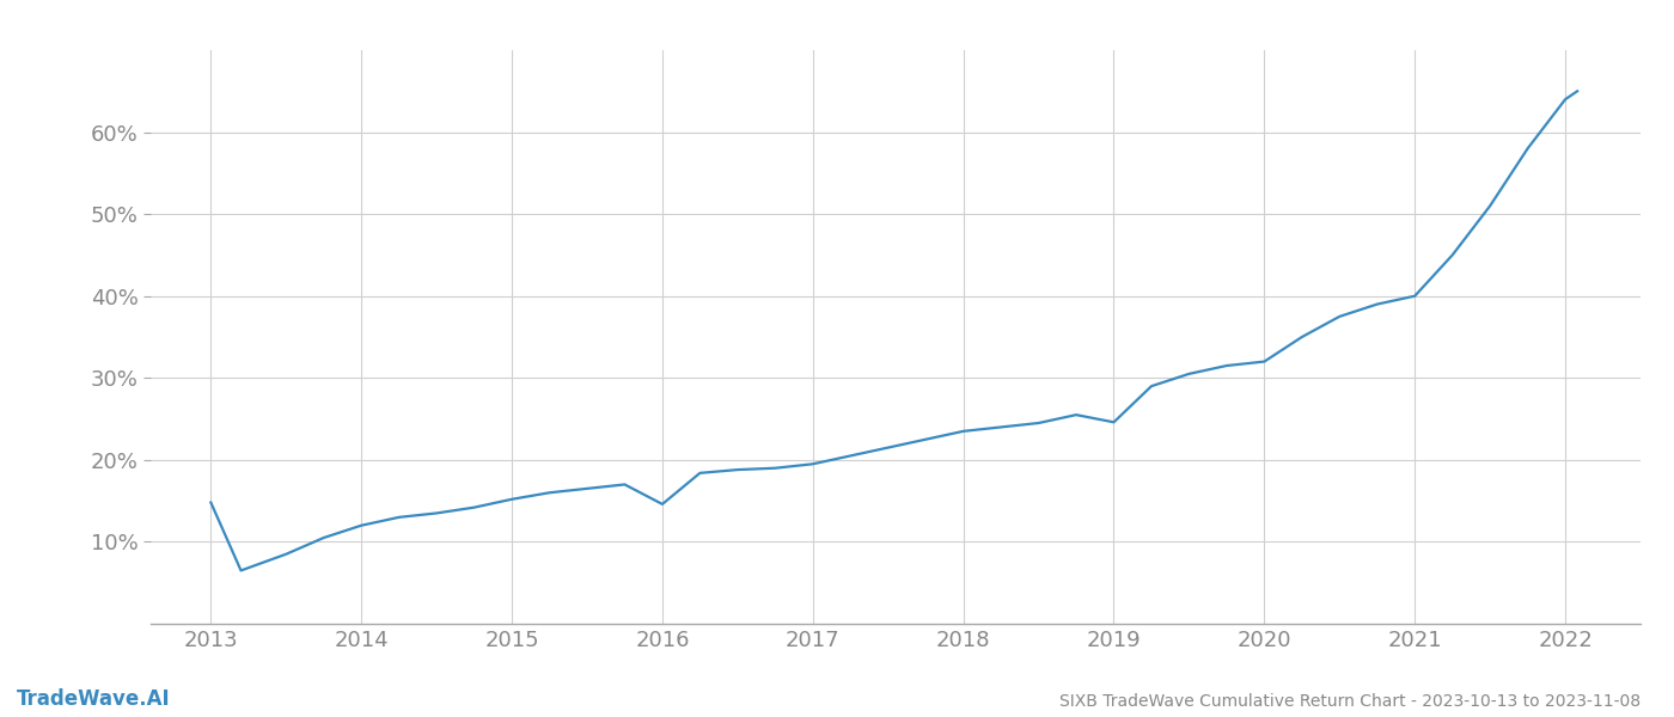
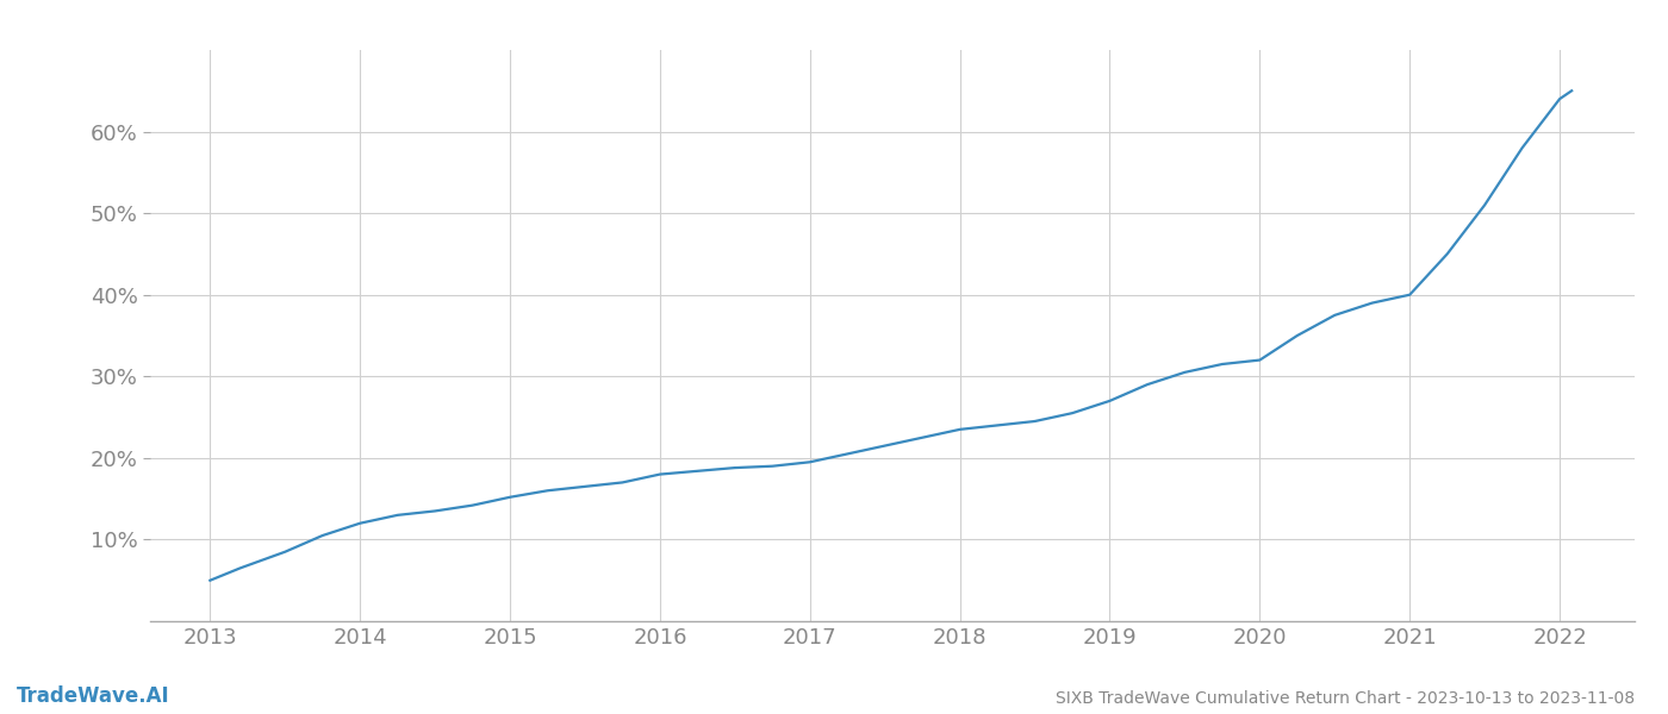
2013: 14.8% -> 5.0%
2016: 14.6% -> 18.0%
2019: 24.6% -> 27.0%
